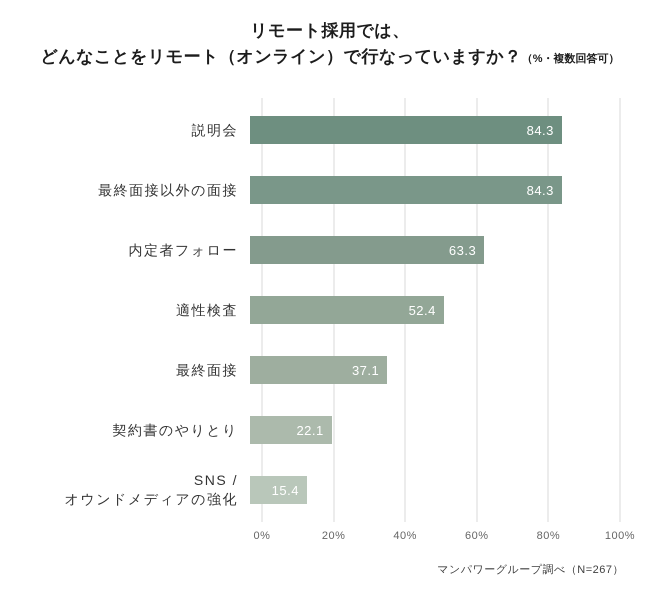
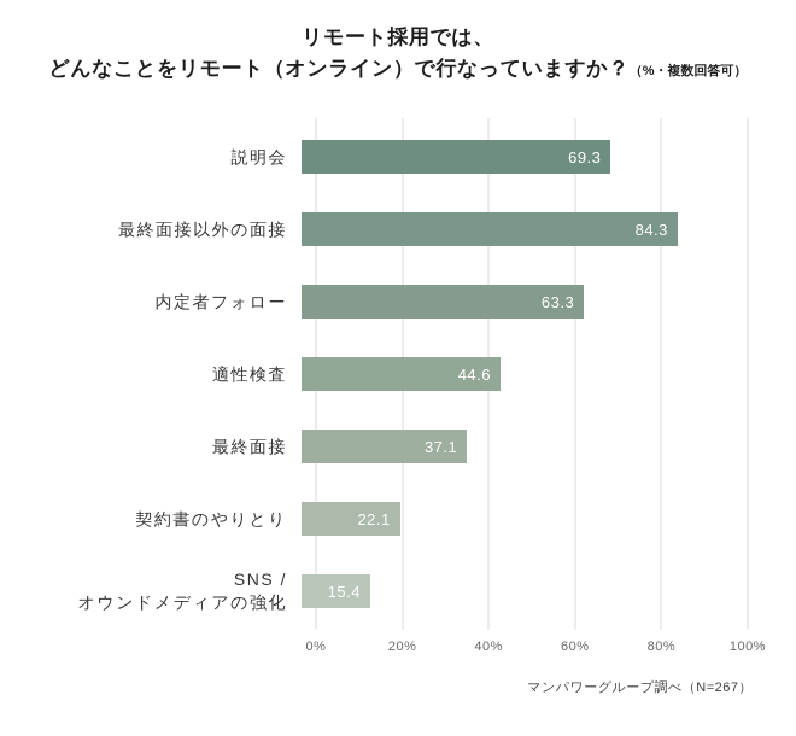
説明会: 84.3 -> 69.3
適性検査: 52.4 -> 44.6
